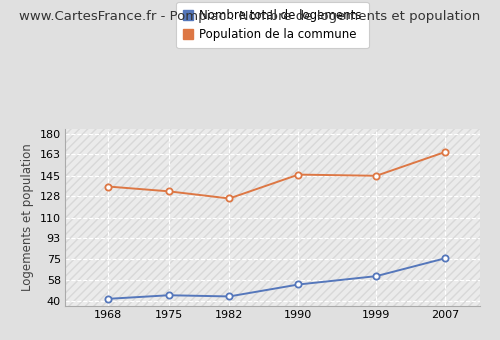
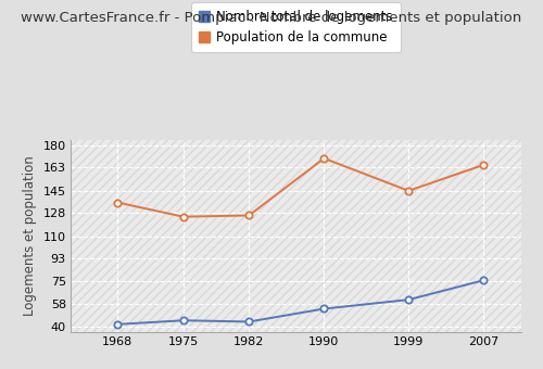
Population de la commune/1975: 132 -> 125
Population de la commune/1990: 146 -> 170
